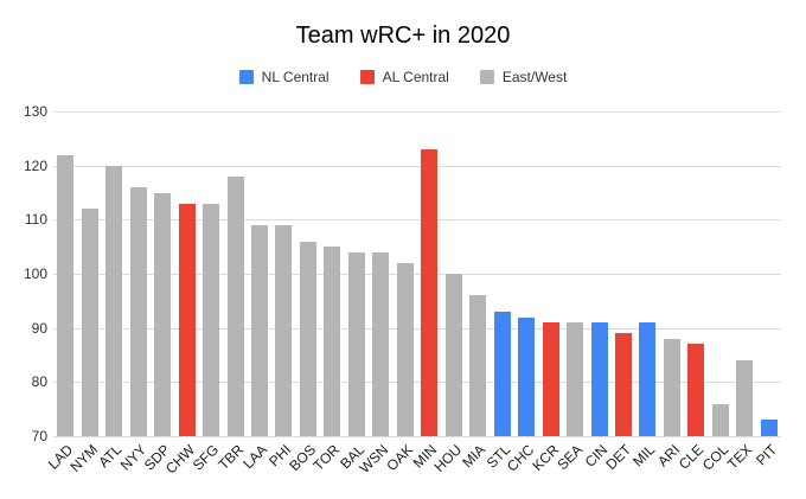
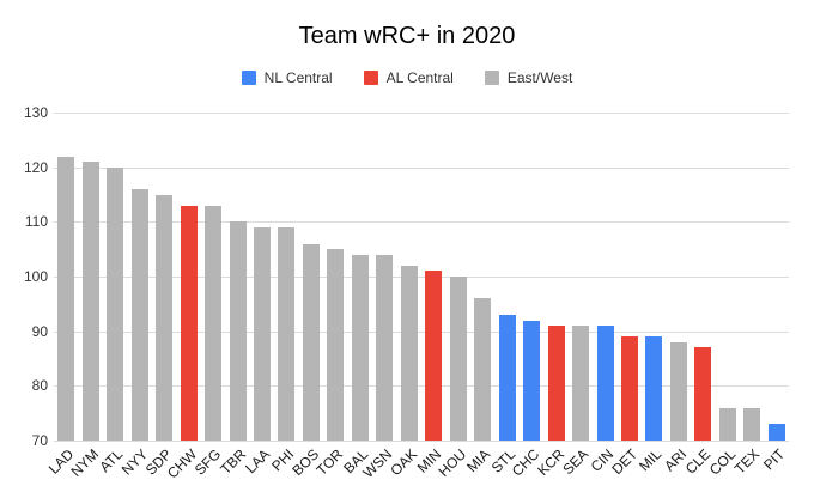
NYM: 112 -> 121
TBR: 118 -> 110
MIN: 123 -> 101
MIL: 91 -> 89
TEX: 84 -> 76
